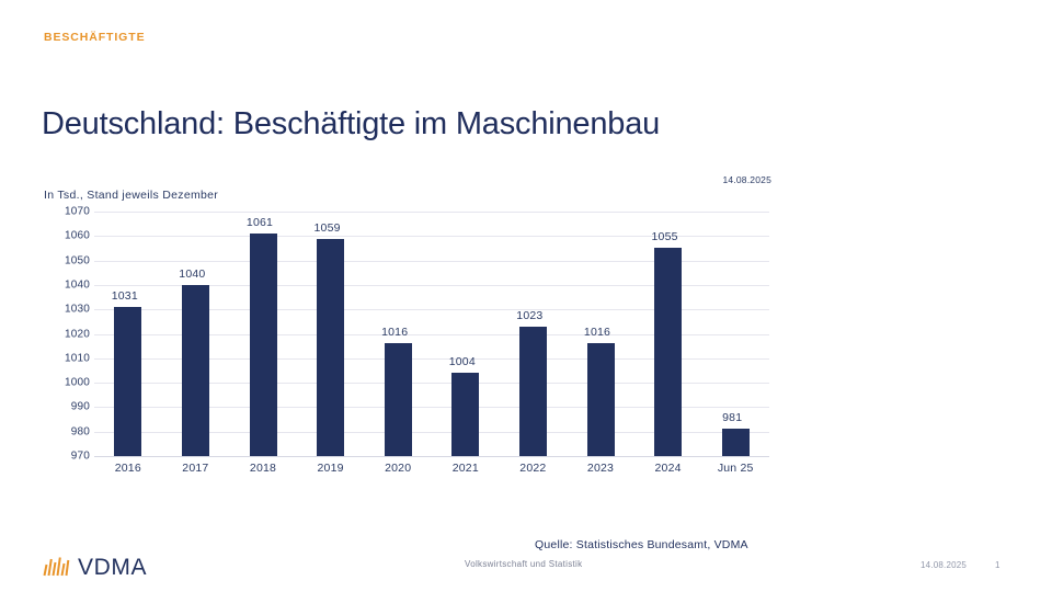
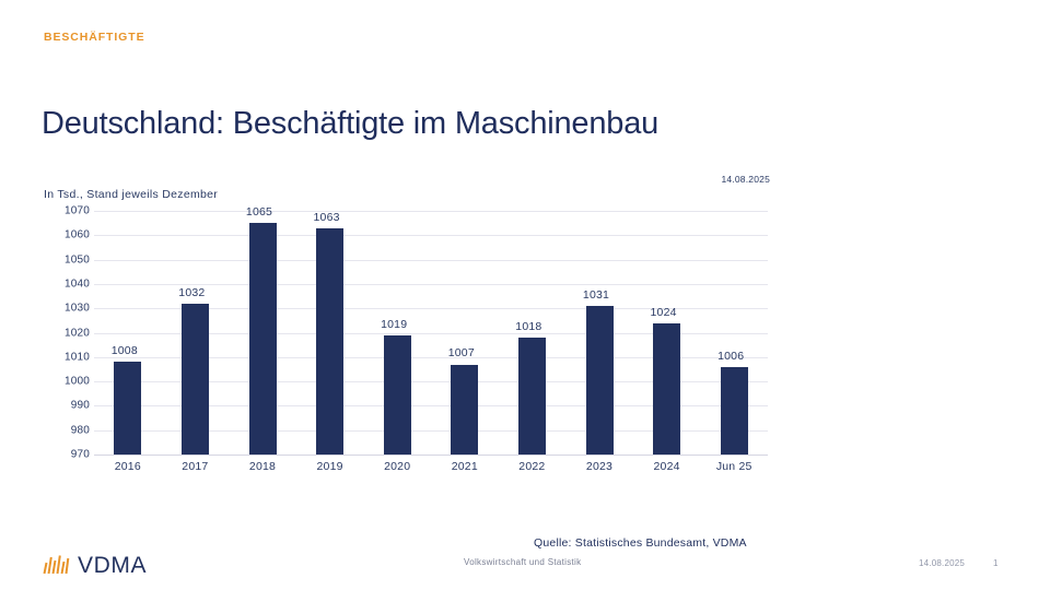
2016: 1031 -> 1008
2017: 1040 -> 1032
2018: 1061 -> 1065
2019: 1059 -> 1063
2020: 1016 -> 1019
2021: 1004 -> 1007
2022: 1023 -> 1018
2023: 1016 -> 1031
2024: 1055 -> 1024
Jun 25: 981 -> 1006
